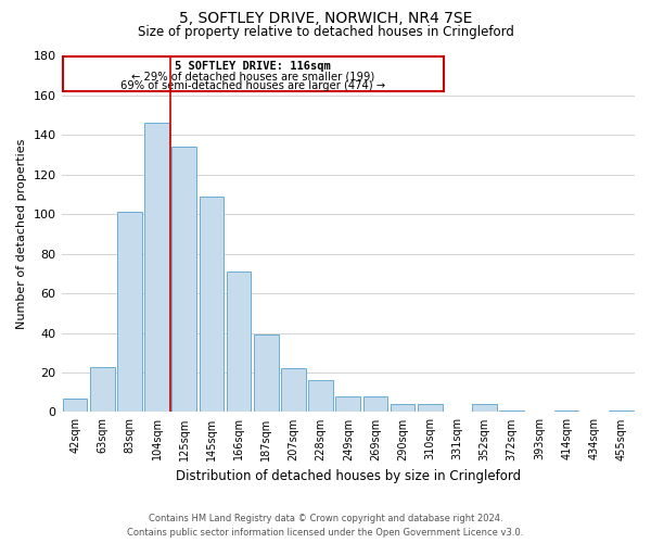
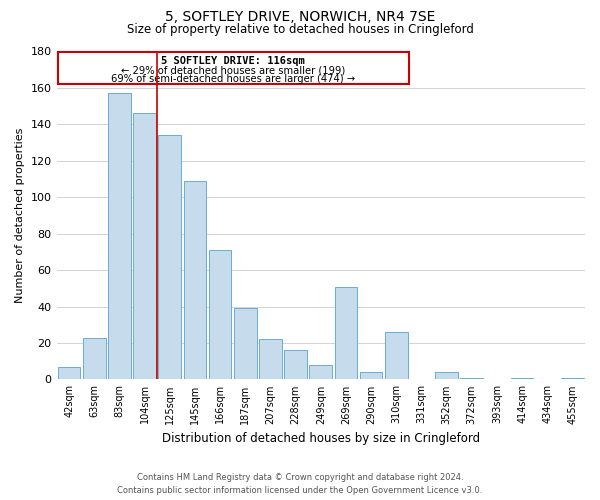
83sqm: 101 -> 157
269sqm: 8 -> 51
310sqm: 4 -> 26
